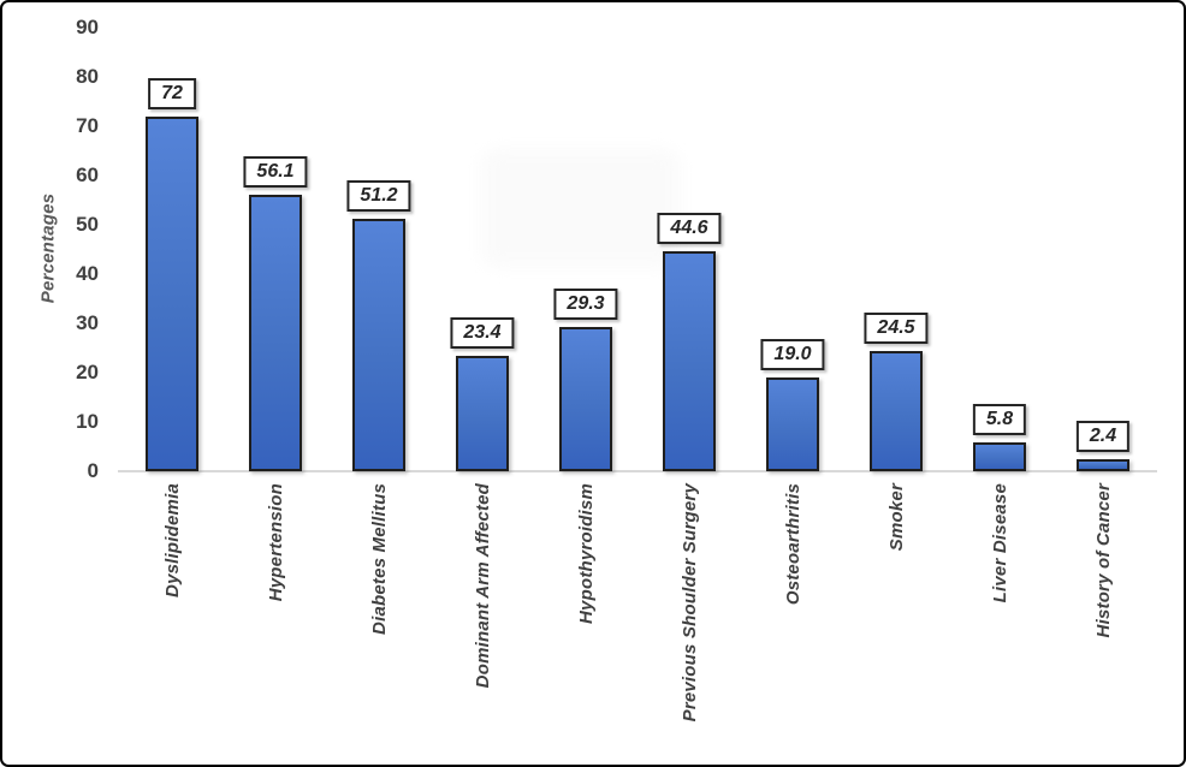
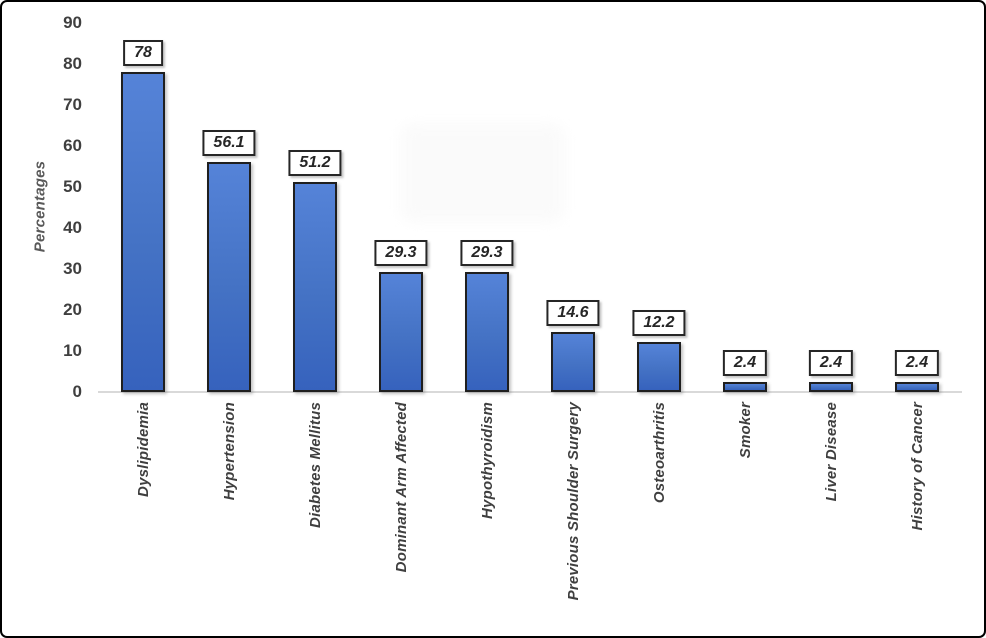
Dyslipidemia: 72 -> 78
Dominant Arm Affected: 23.4 -> 29.3
Previous Shoulder Surgery: 44.6 -> 14.6
Osteoarthritis: 19.0 -> 12.2
Smoker: 24.5 -> 2.4
Liver Disease: 5.8 -> 2.4
